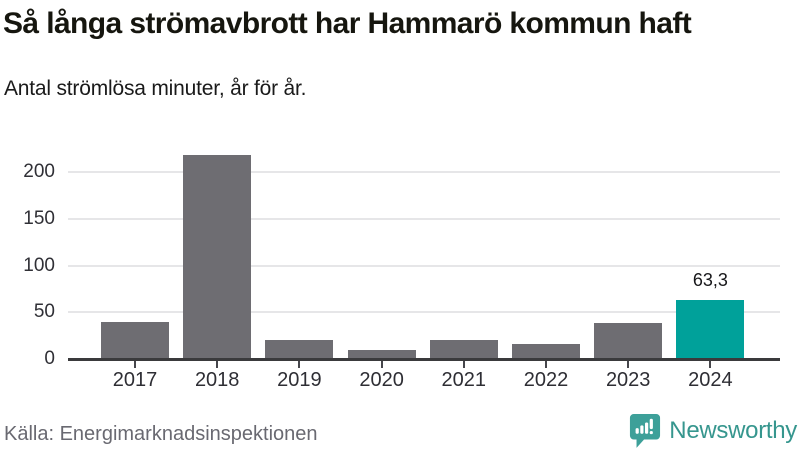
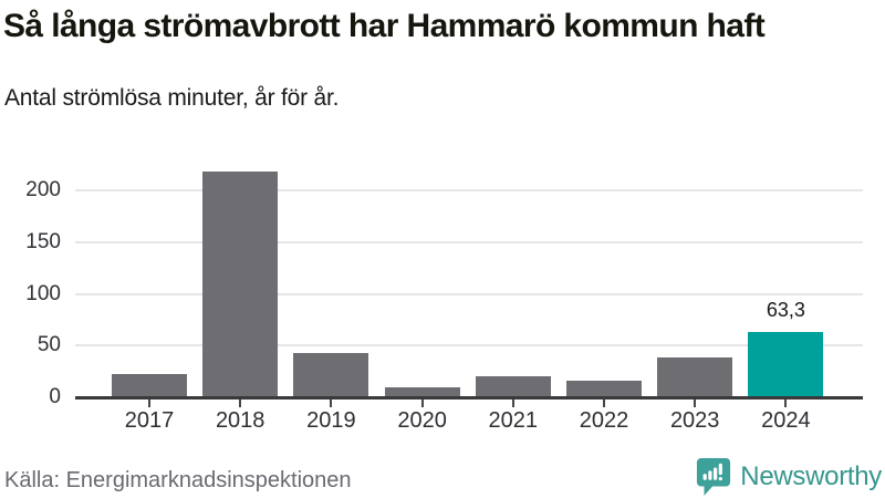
2017: 40 -> 20
2019: 20 -> 40
